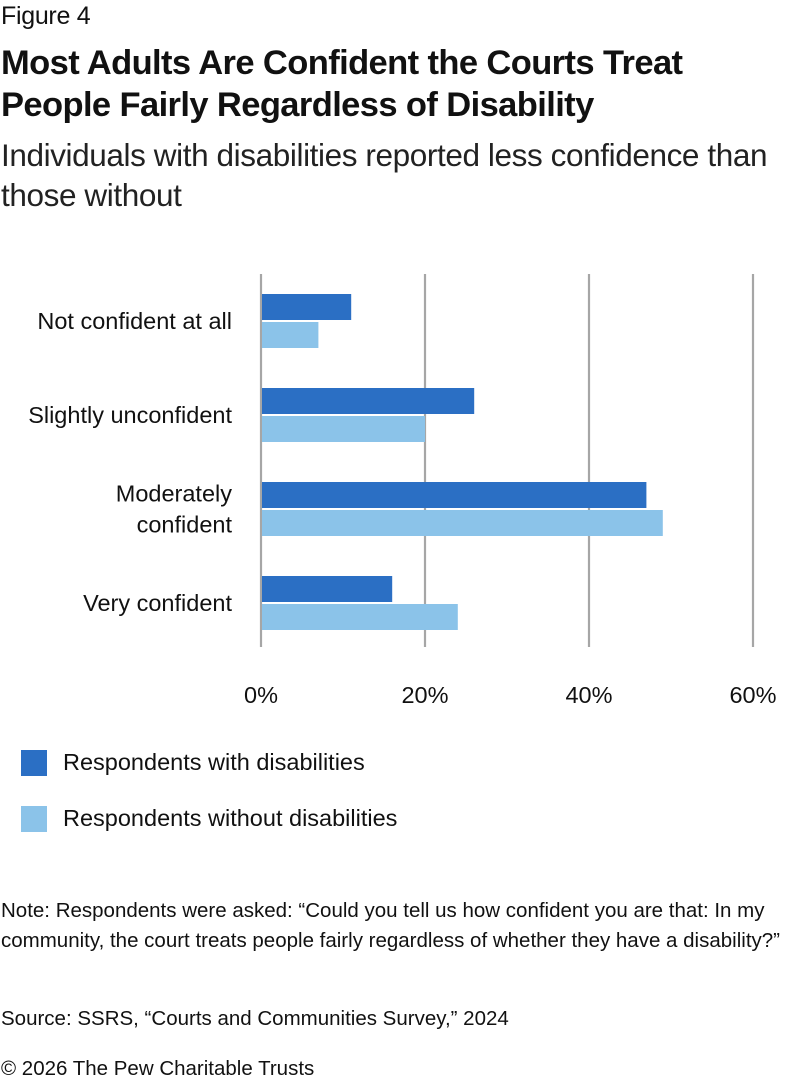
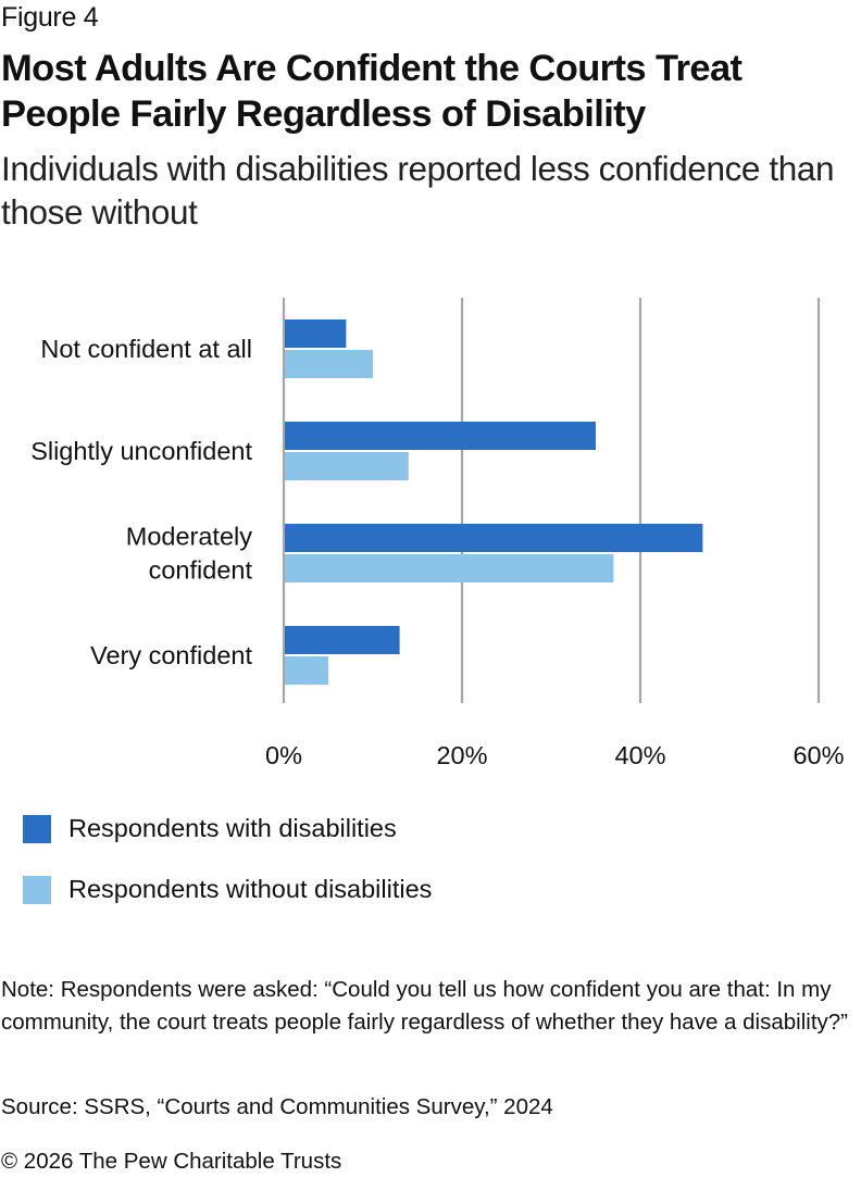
Respondents with disabilities/Not confident at all: 11% -> 7%
Respondents without disabilities/Not confident at all: 7% -> 10%
Respondents with disabilities/Slightly unconfident: 26% -> 35%
Respondents without disabilities/Slightly unconfident: 20% -> 14%
Respondents without disabilities/Moderately confident: 49% -> 37%
Respondents with disabilities/Very confident: 16% -> 13%
Respondents without disabilities/Very confident: 24% -> 5%
